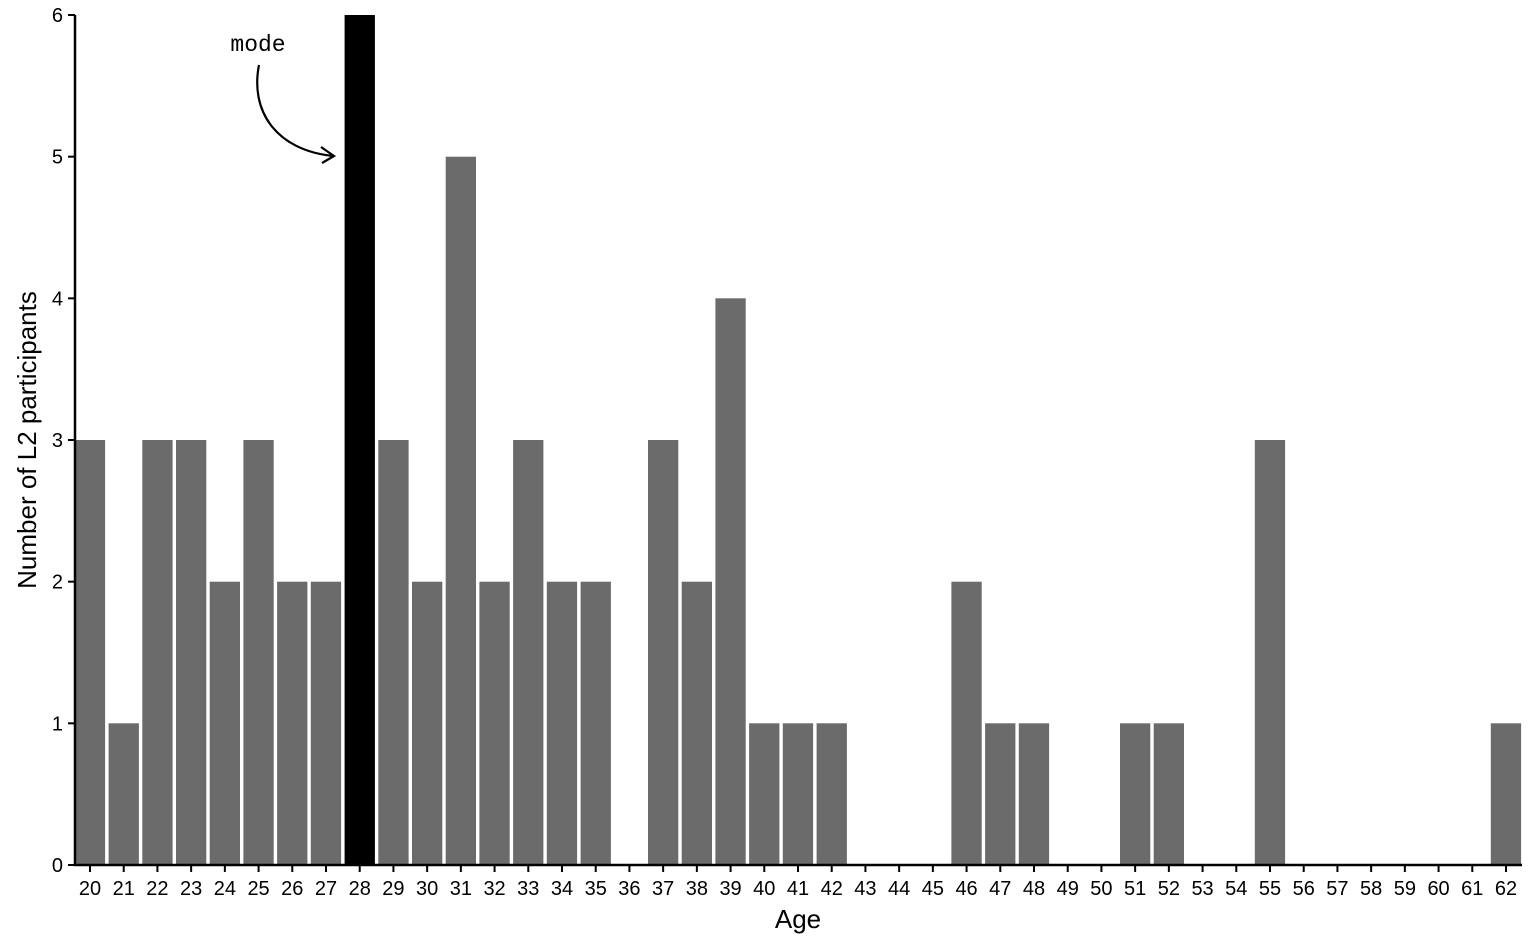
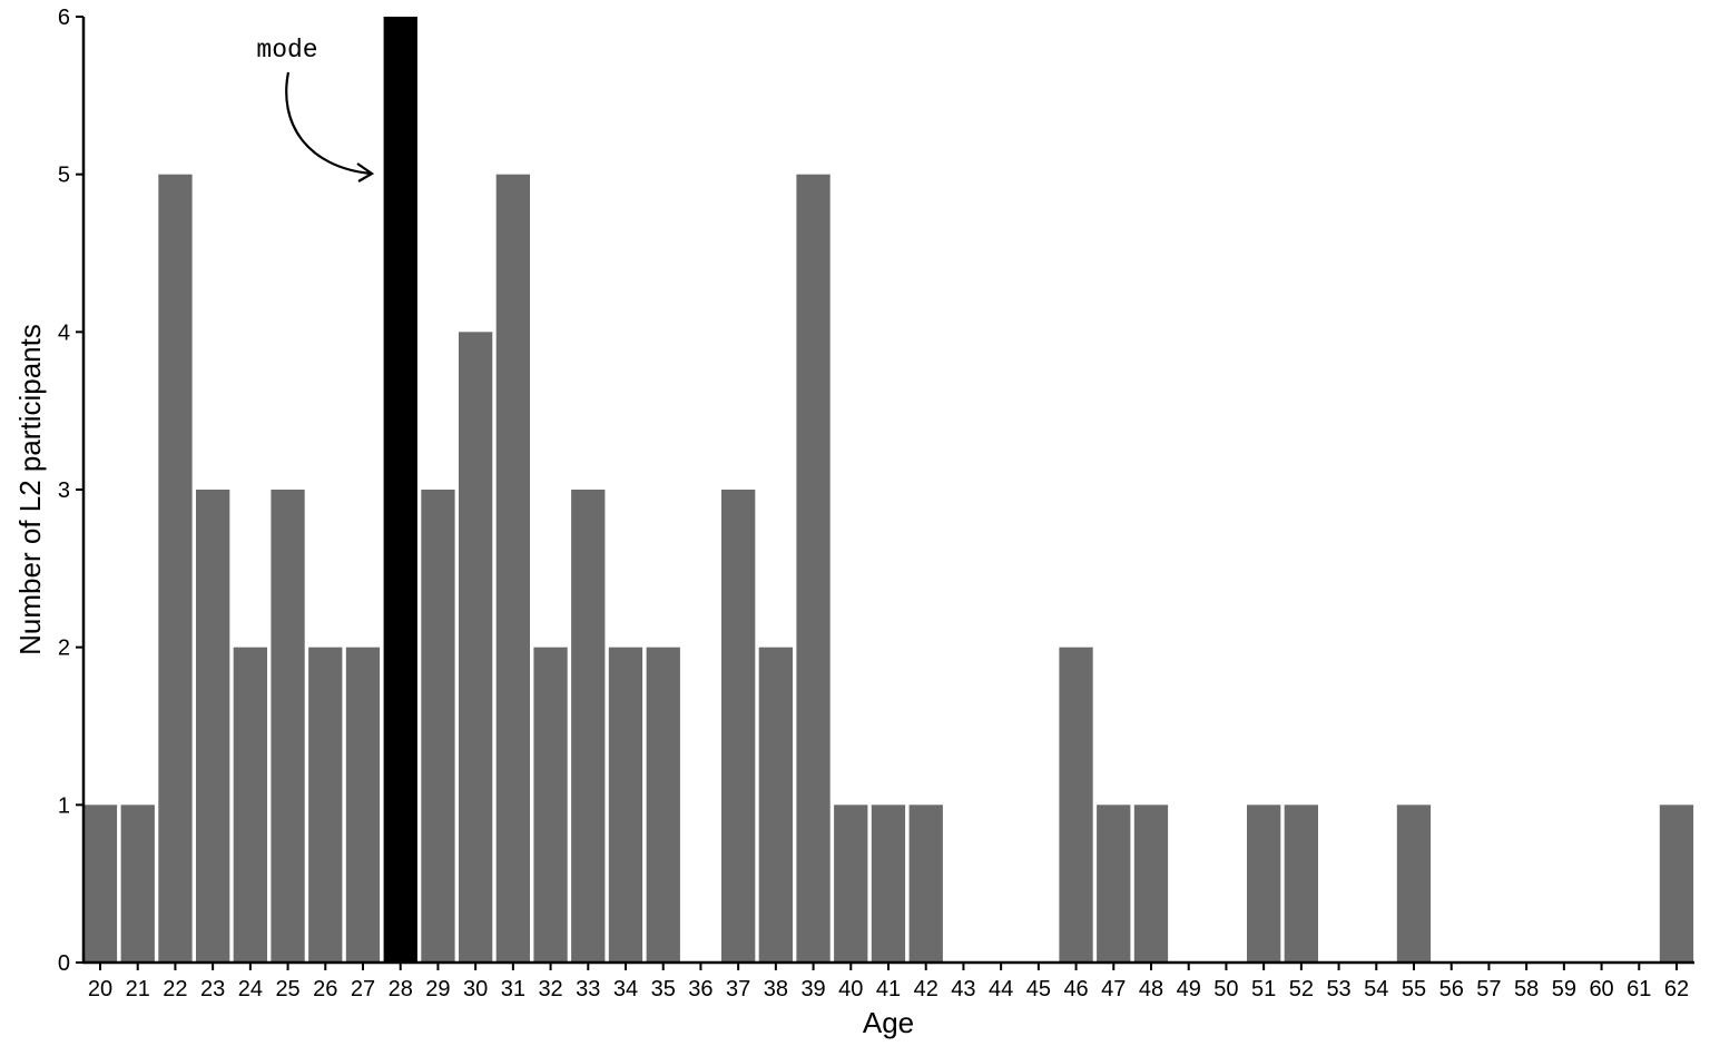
20: 3 -> 1
22: 3 -> 5
30: 2 -> 4
39: 4 -> 5
55: 3 -> 1
